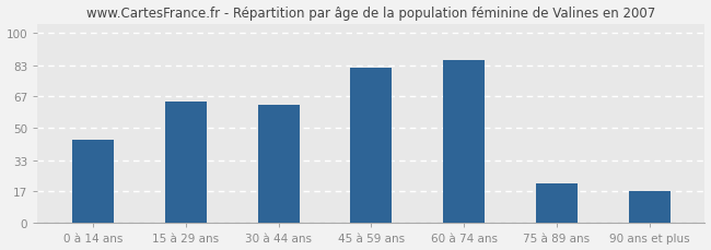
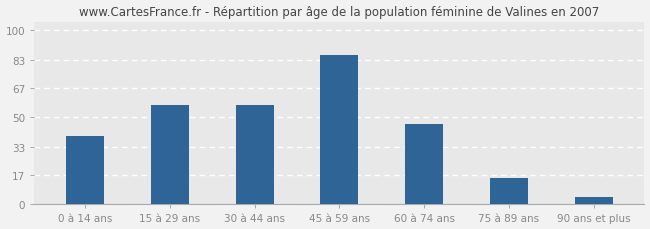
0 à 14 ans: 44 -> 39
15 à 29 ans: 64 -> 57
30 à 44 ans: 62 -> 57
45 à 59 ans: 82 -> 86
60 à 74 ans: 86 -> 46
75 à 89 ans: 21 -> 15
90 ans et plus: 17 -> 4
